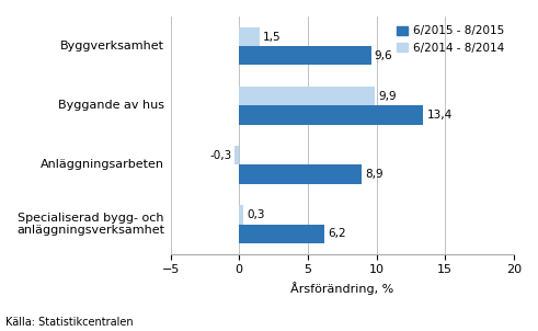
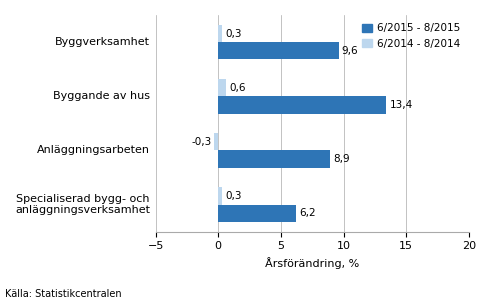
6/2014 - 8/2014/Byggverksamhet: 1,5 -> 0,3
6/2014 - 8/2014/Byggande av hus: 9,9 -> 0,6
